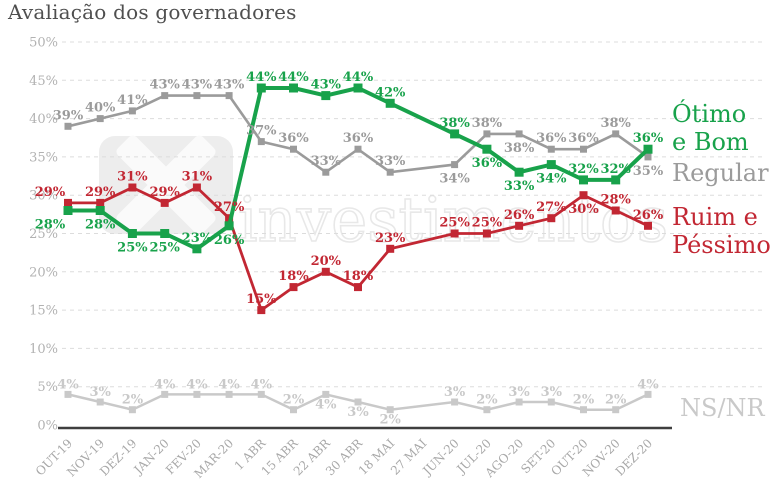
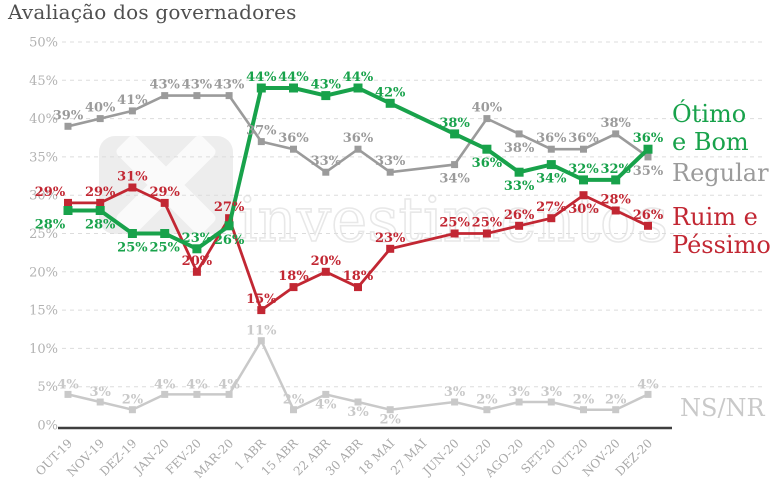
Ruim e Péssimo/FEV-20: 31% -> 20%
NS/NR/1 ABR: 4% -> 11%
Regular/JUL-20: 38% -> 40%
